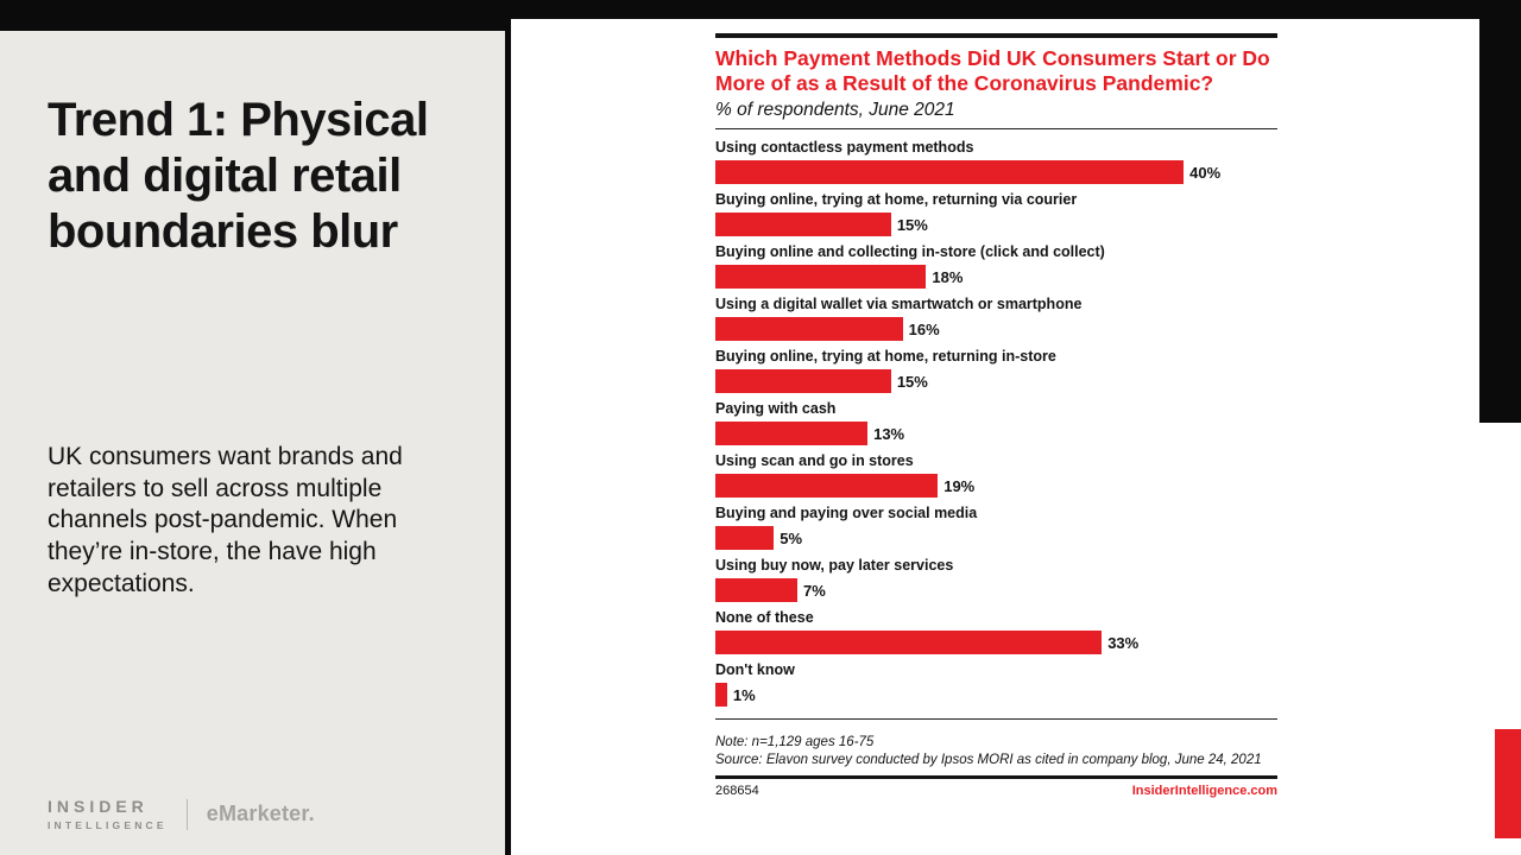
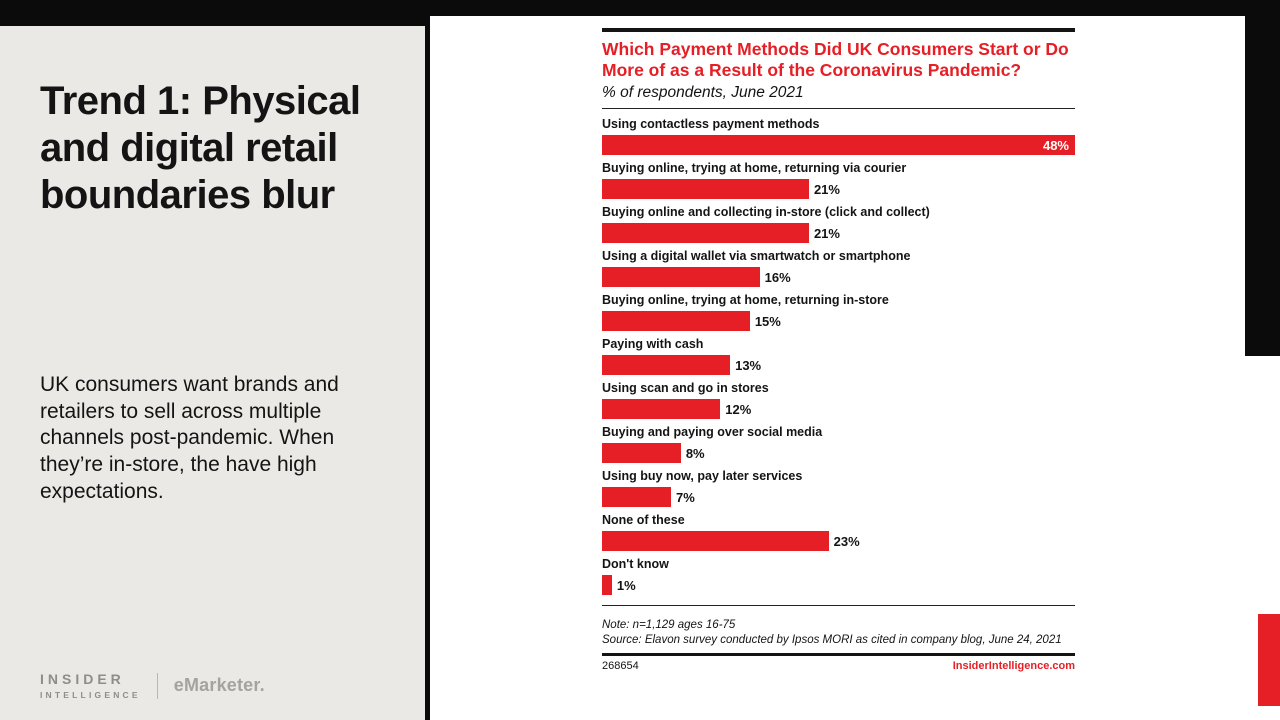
Using contactless payment methods: 40% -> 48%
Buying online, trying at home, returning via courier: 15% -> 21%
Buying online and collecting in-store (click and collect): 18% -> 21%
Using scan and go in stores: 19% -> 12%
Buying and paying over social media: 5% -> 8%
None of these: 33% -> 23%
